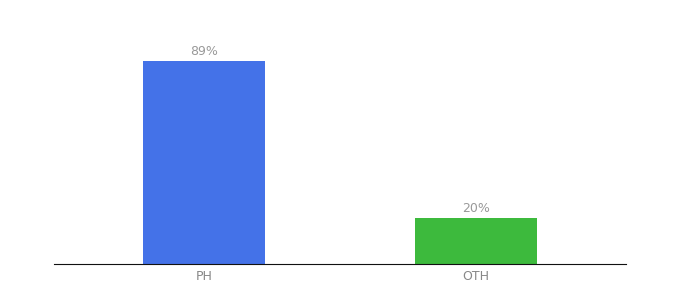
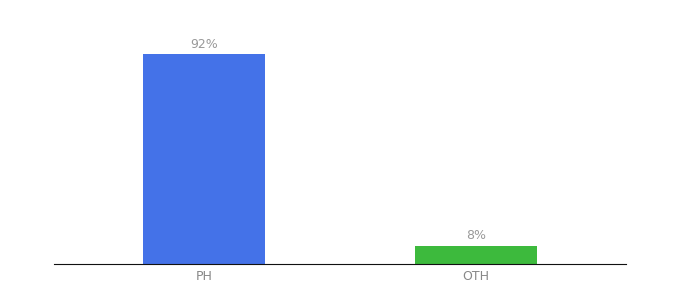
PH: 89% -> 92%
OTH: 20% -> 8%
